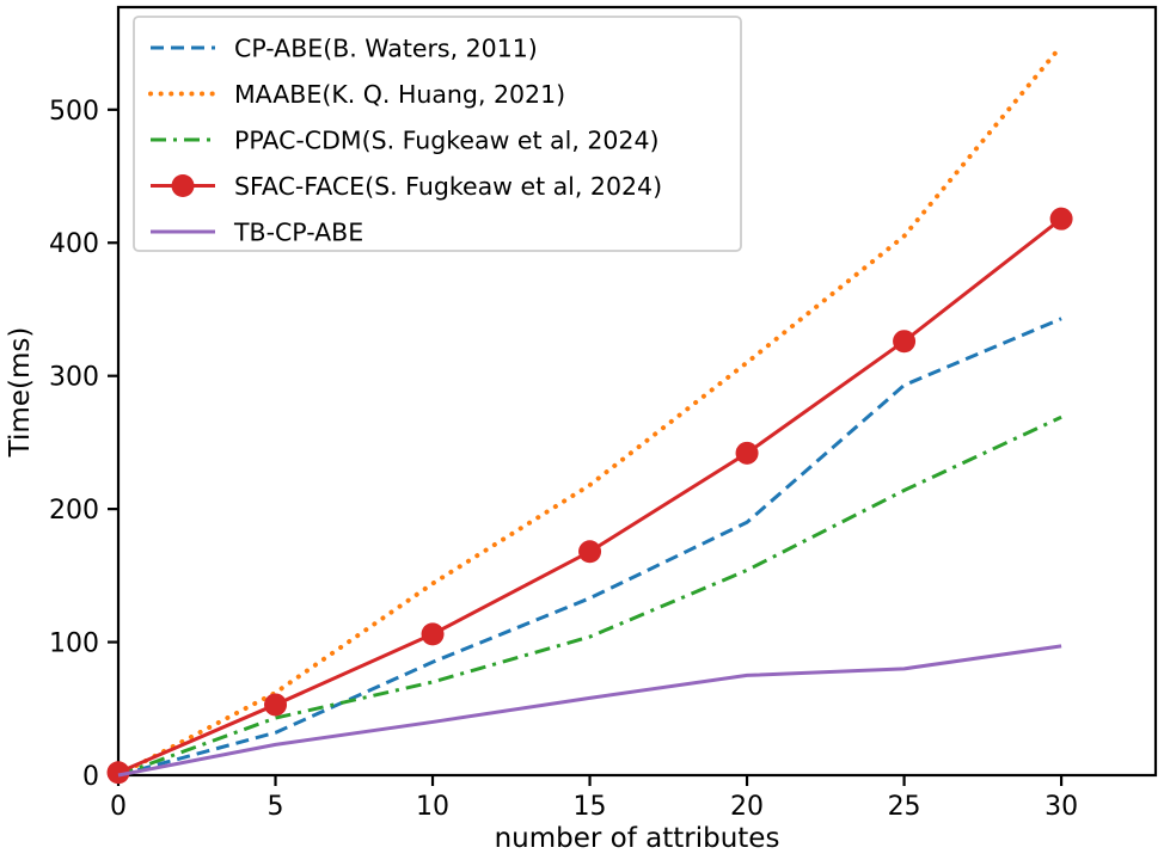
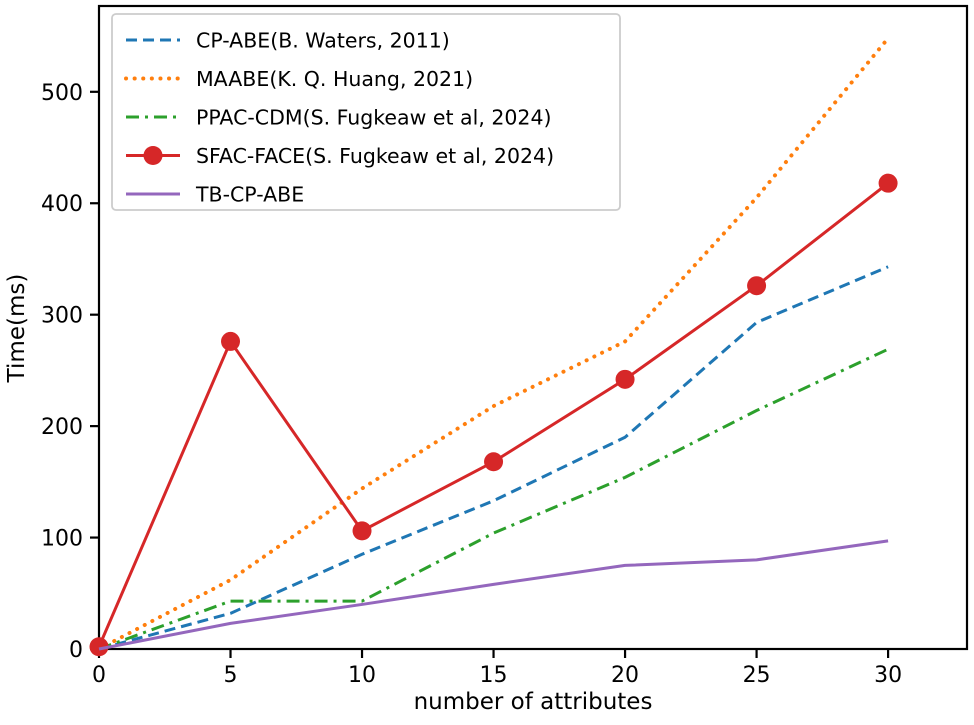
SFAC-FACE(S. Fugkeaw et al, 2024)/5: 53 -> 276
PPAC-CDM(S. Fugkeaw et al, 2024)/10: 70 -> 43
MAABE(K. Q. Huang, 2021)/20: 310 -> 276
